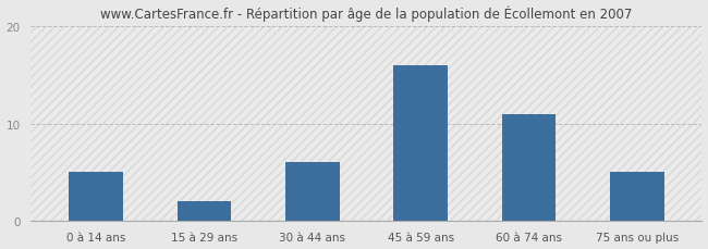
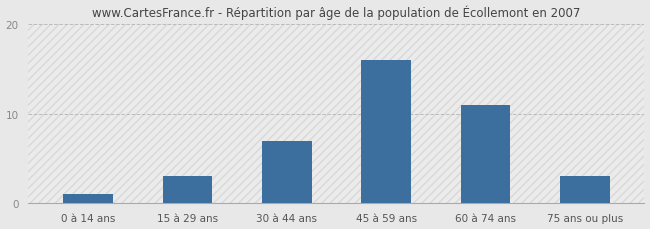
0 à 14 ans: 5 -> 1
15 à 29 ans: 2 -> 3
30 à 44 ans: 6 -> 7
75 ans ou plus: 5 -> 3
